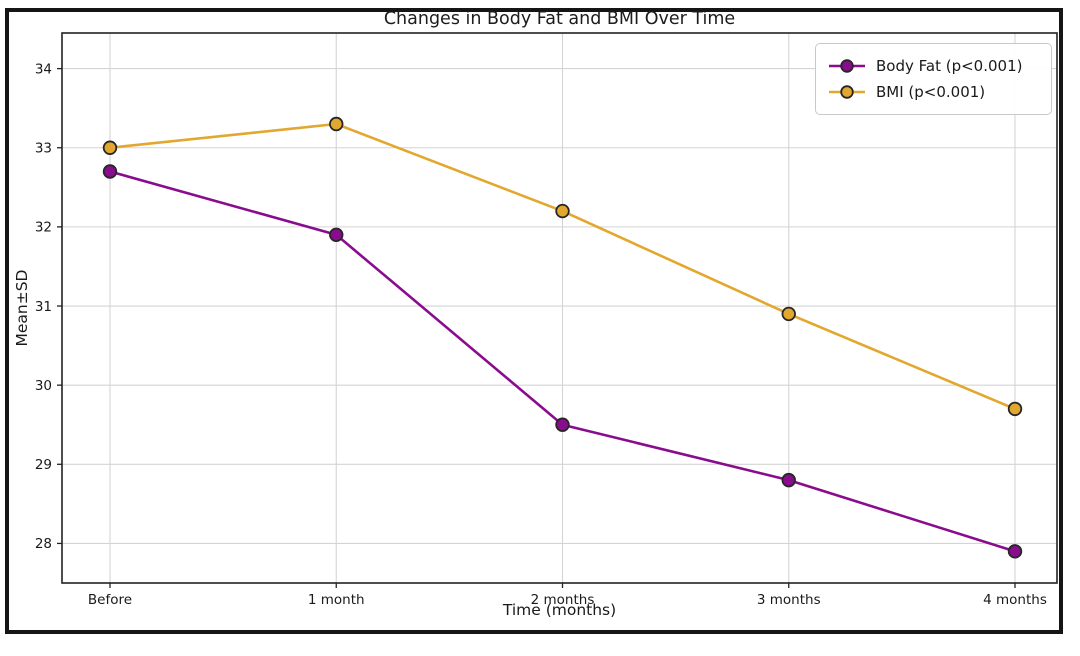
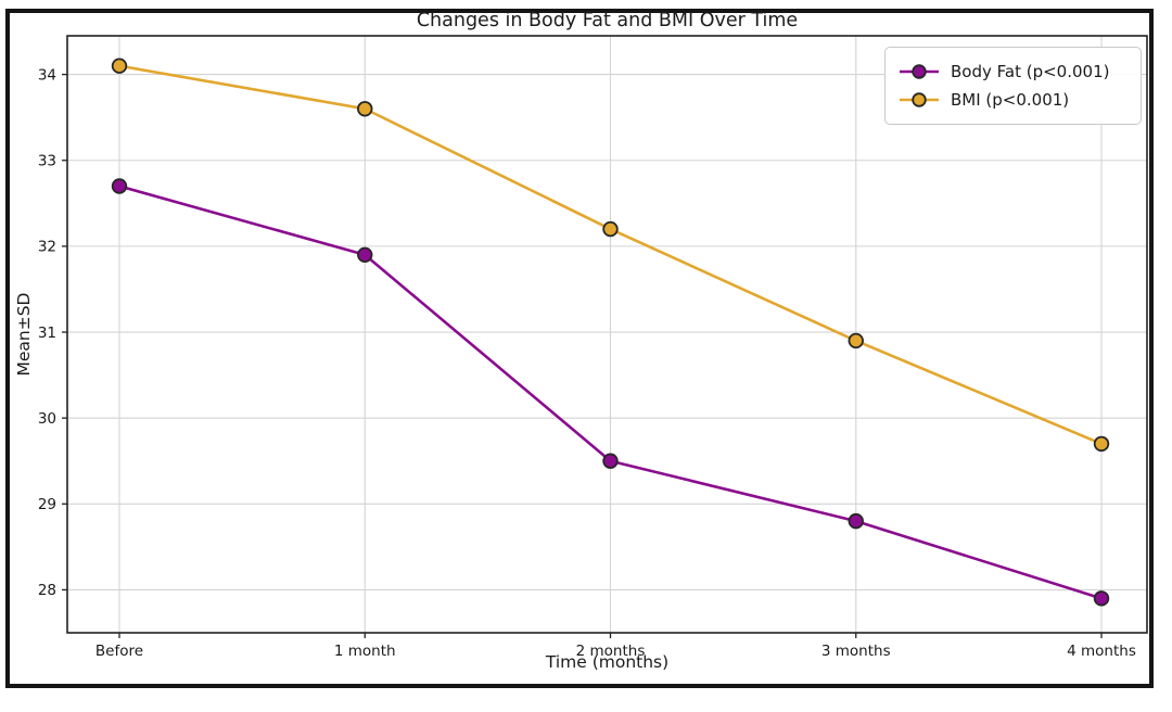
BMI (p<0.001)/Before: 33.0 -> 34.1
BMI (p<0.001)/1 month: 33.3 -> 33.6
